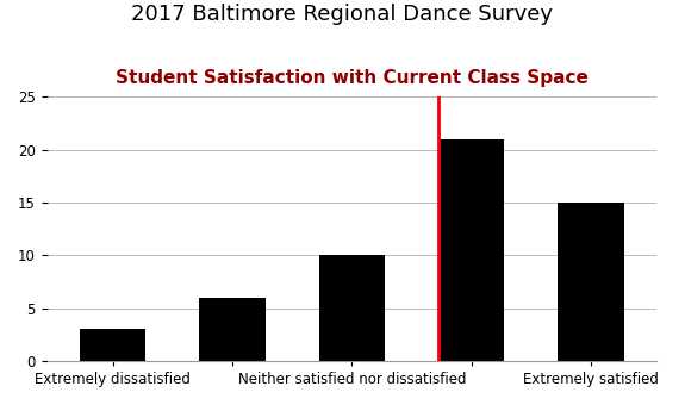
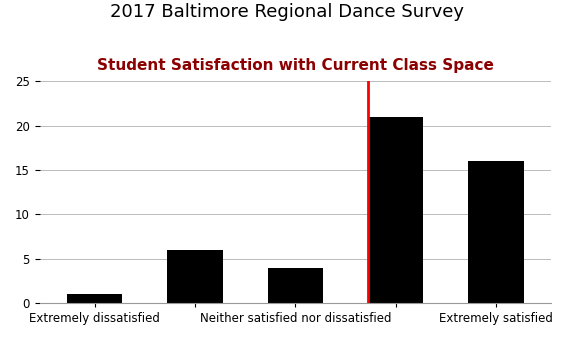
Extremely dissatisfied: 3 -> 1
Neither satisfied nor dissatisfied: 10 -> 4
Extremely satisfied: 15 -> 16
